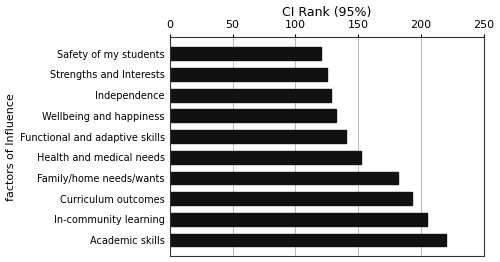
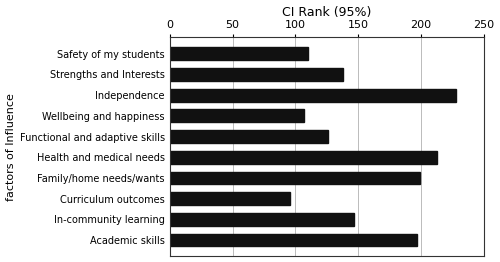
Safety of my students: 120 -> 110
Strengths and Interests: 125 -> 138
Independence: 128 -> 228
Wellbeing and happiness: 132 -> 107
Functional and adaptive skills: 140 -> 126
Health and medical needs: 152 -> 213
Family/home needs/wants: 182 -> 199
Curriculum outcomes: 193 -> 96
In-community learning: 205 -> 147
Academic skills: 220 -> 197
